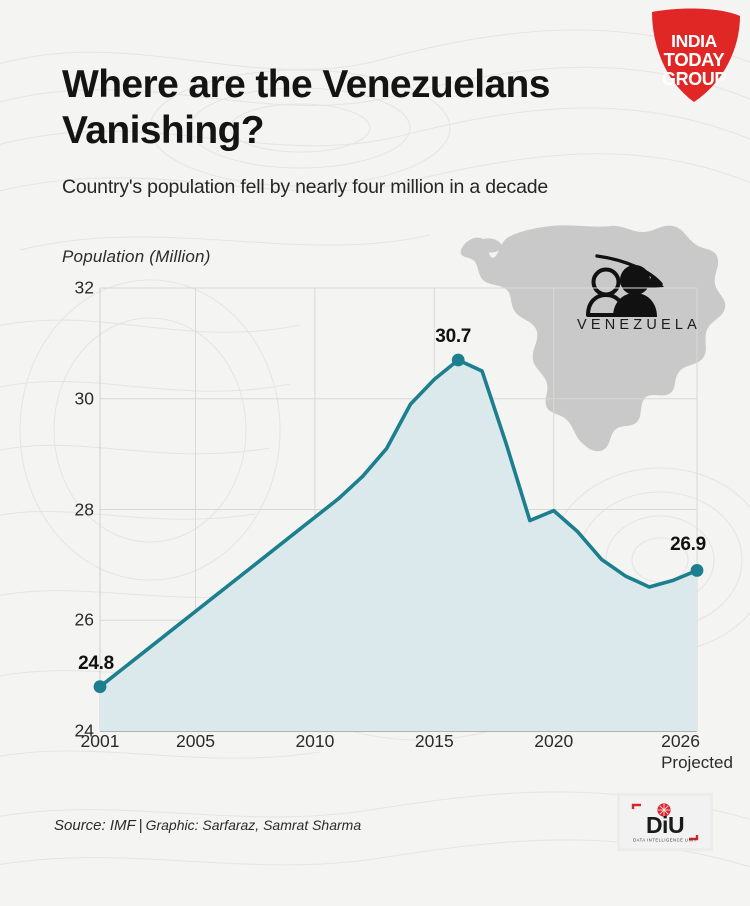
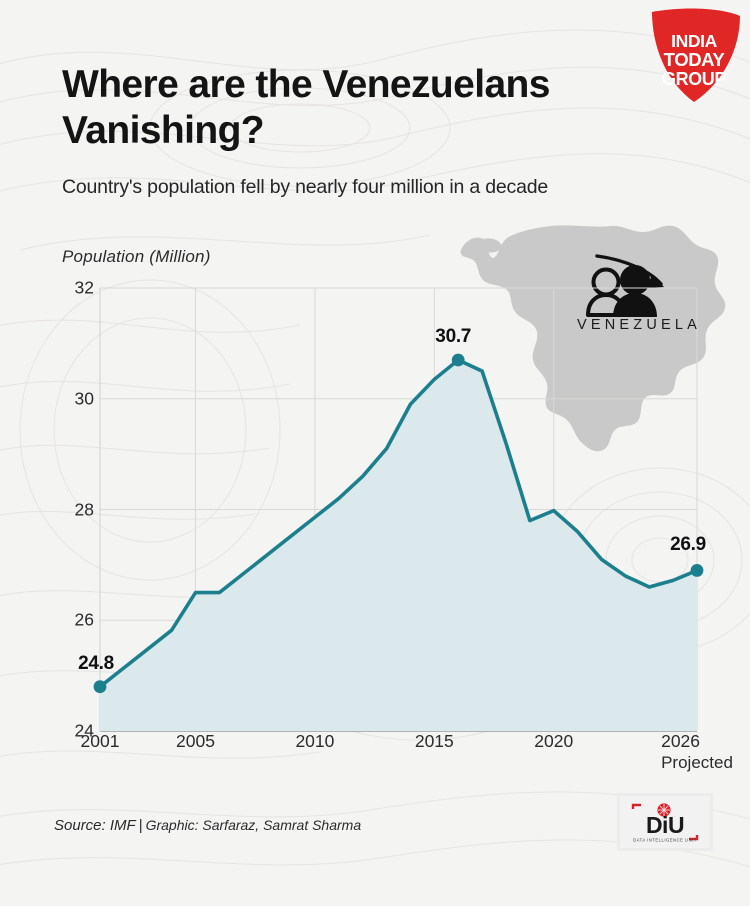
2005: 26.2 -> 26.5
